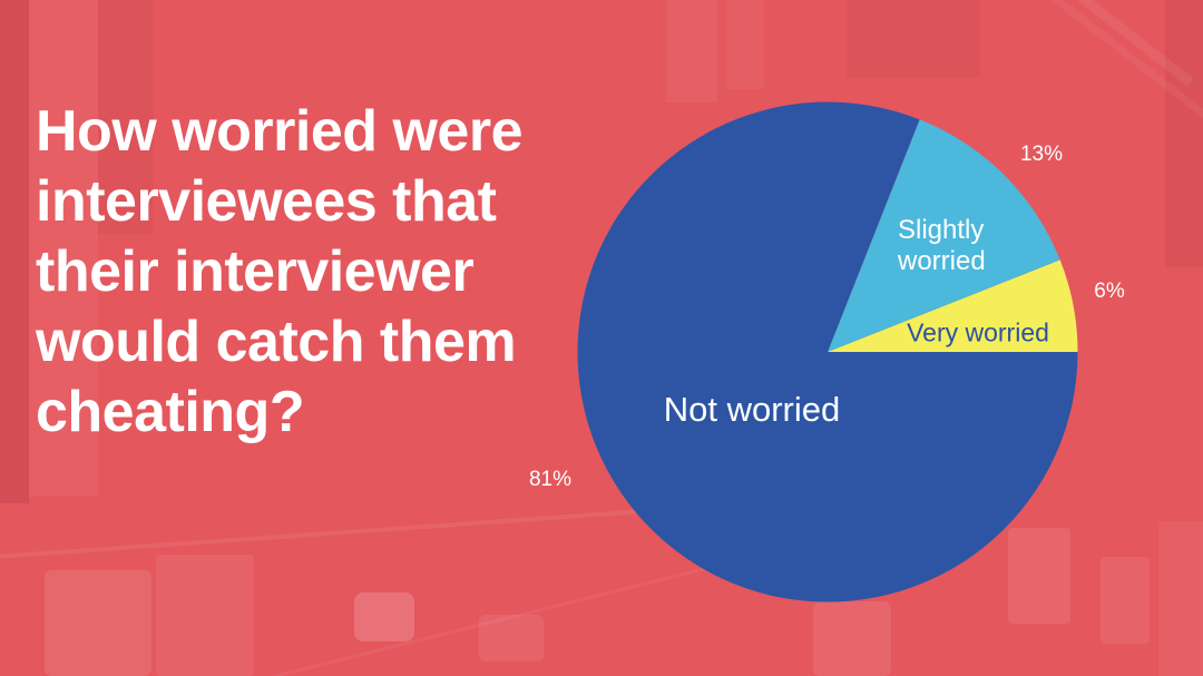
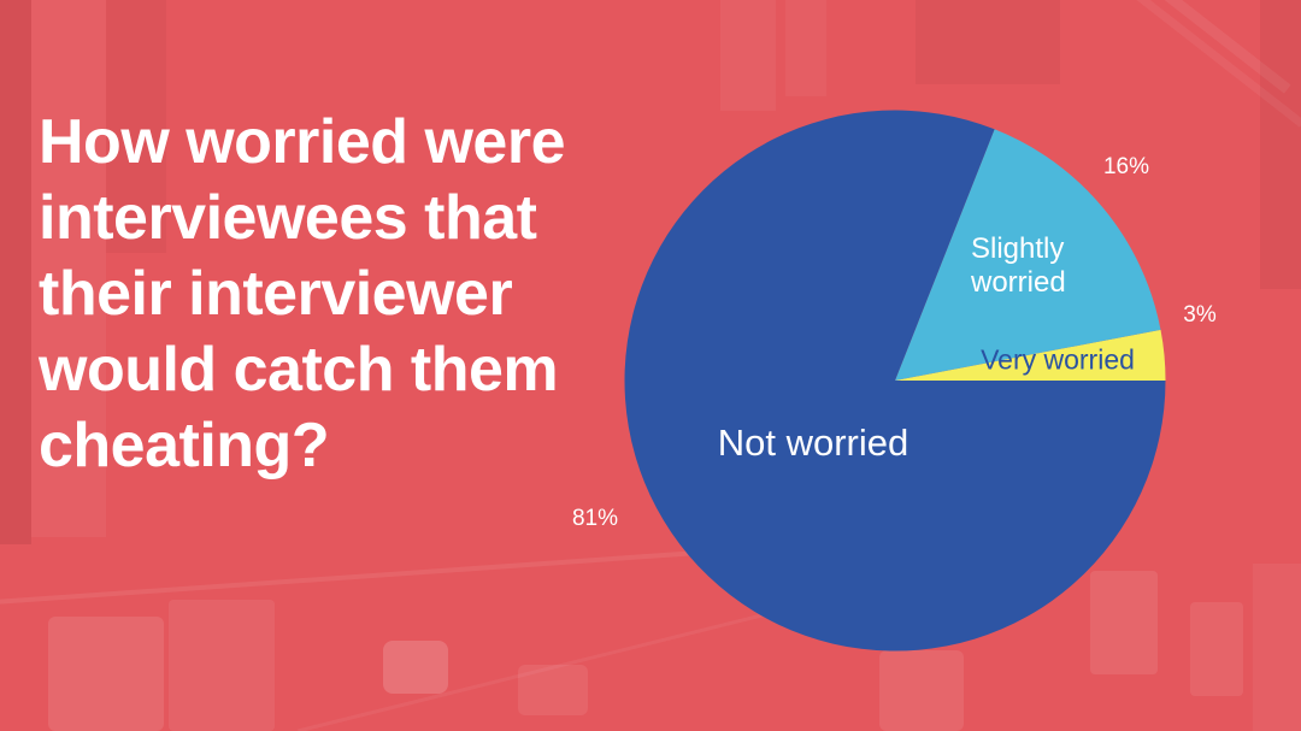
Very worried: 6% -> 3%
Slightly worried: 13% -> 16%
